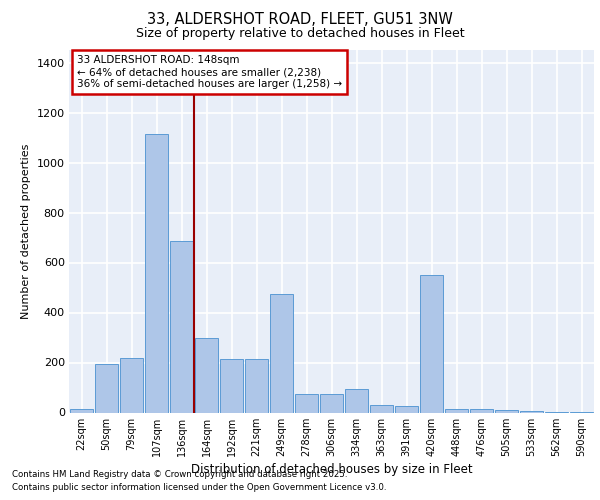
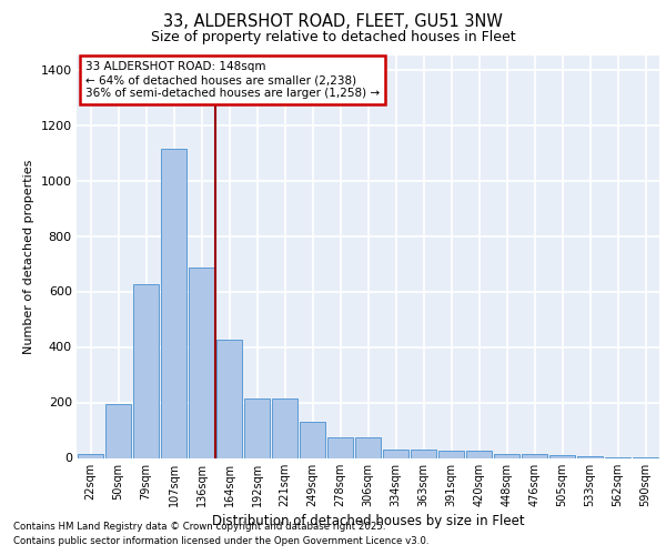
79sqm: 220 -> 625
164sqm: 300 -> 425
249sqm: 475 -> 130
334sqm: 95 -> 30
420sqm: 550 -> 25
